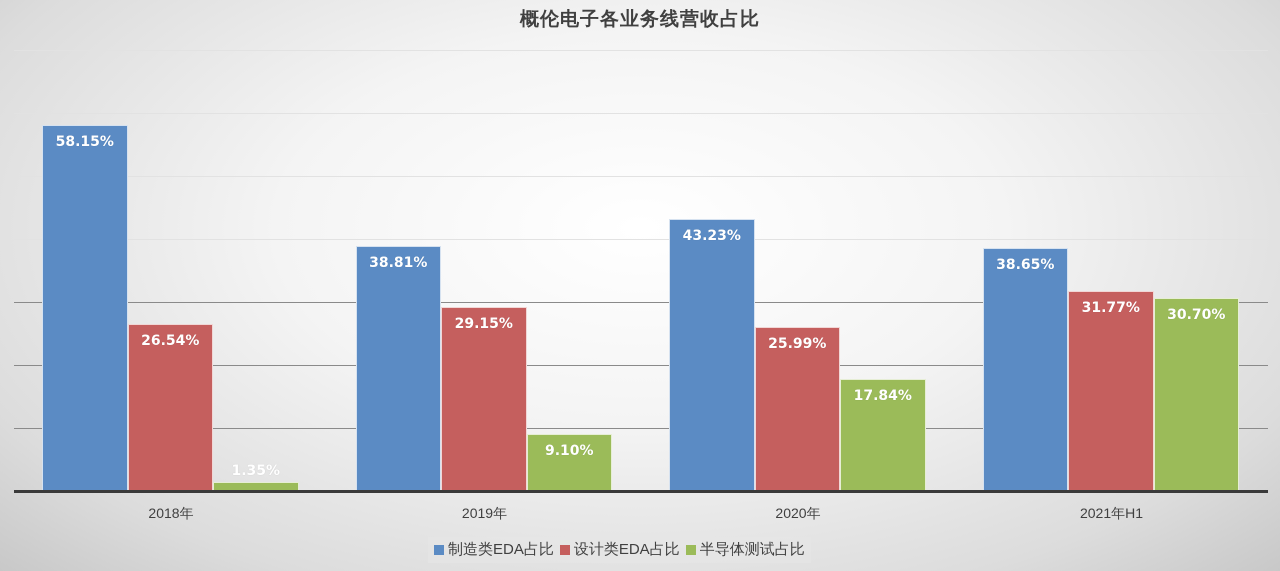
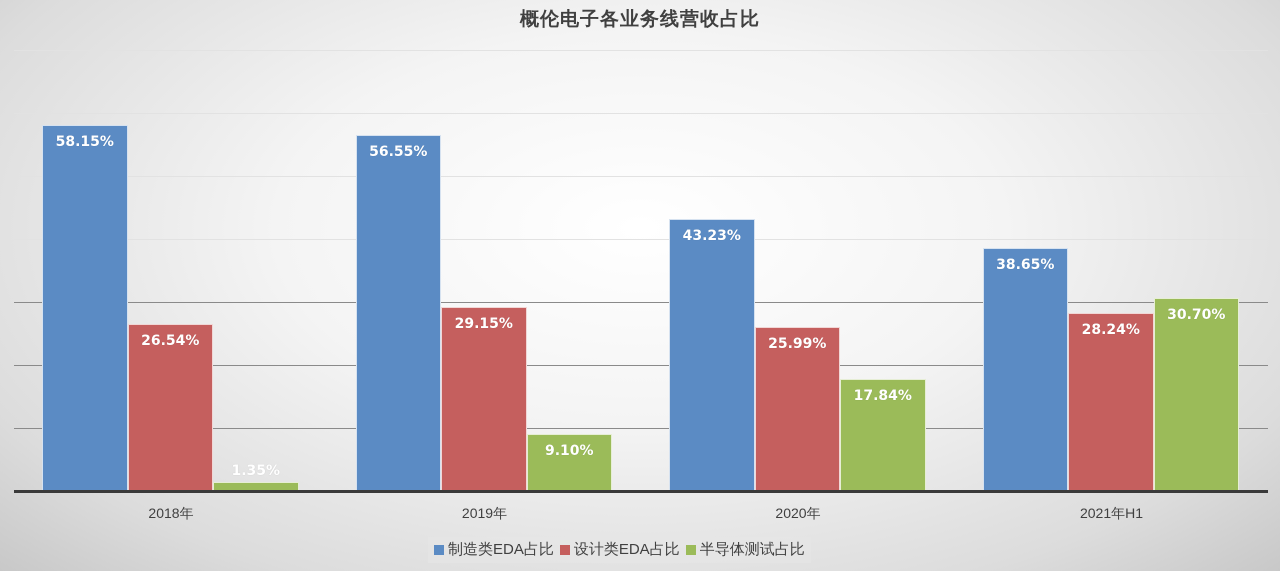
制造类EDA占比/2019年: 38.81% -> 56.55%
设计类EDA占比/2021年H1: 31.77% -> 28.24%
